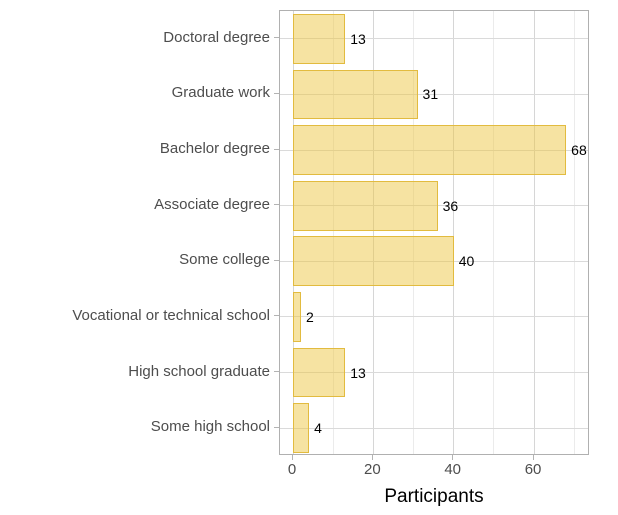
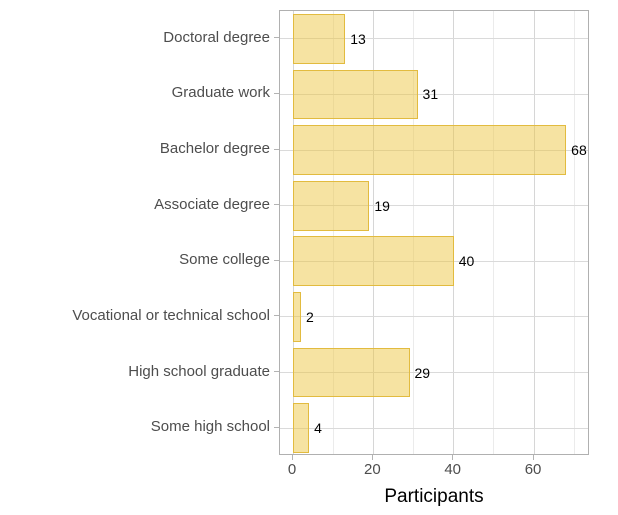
Associate degree: 36 -> 19
High school graduate: 13 -> 29
